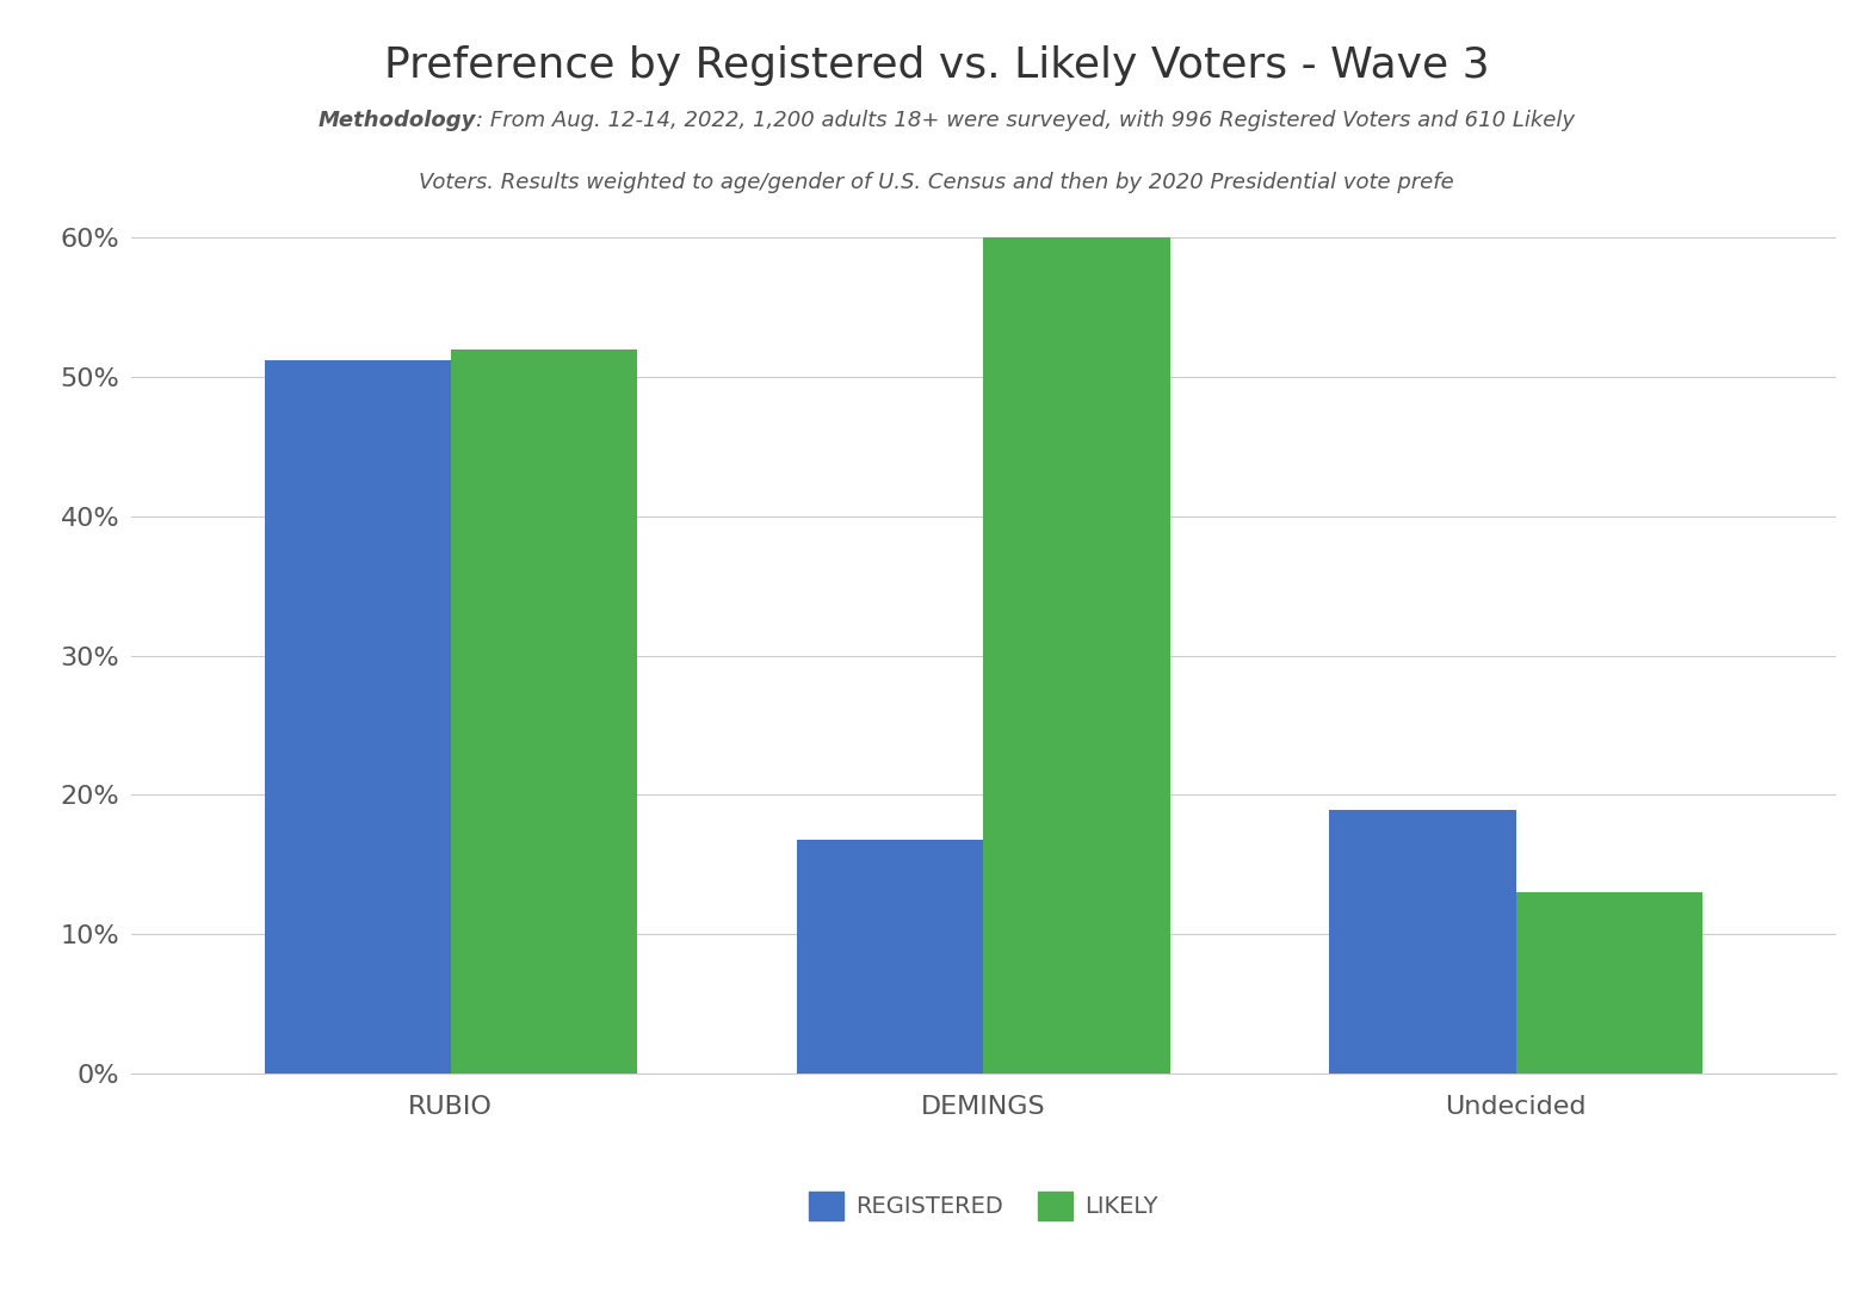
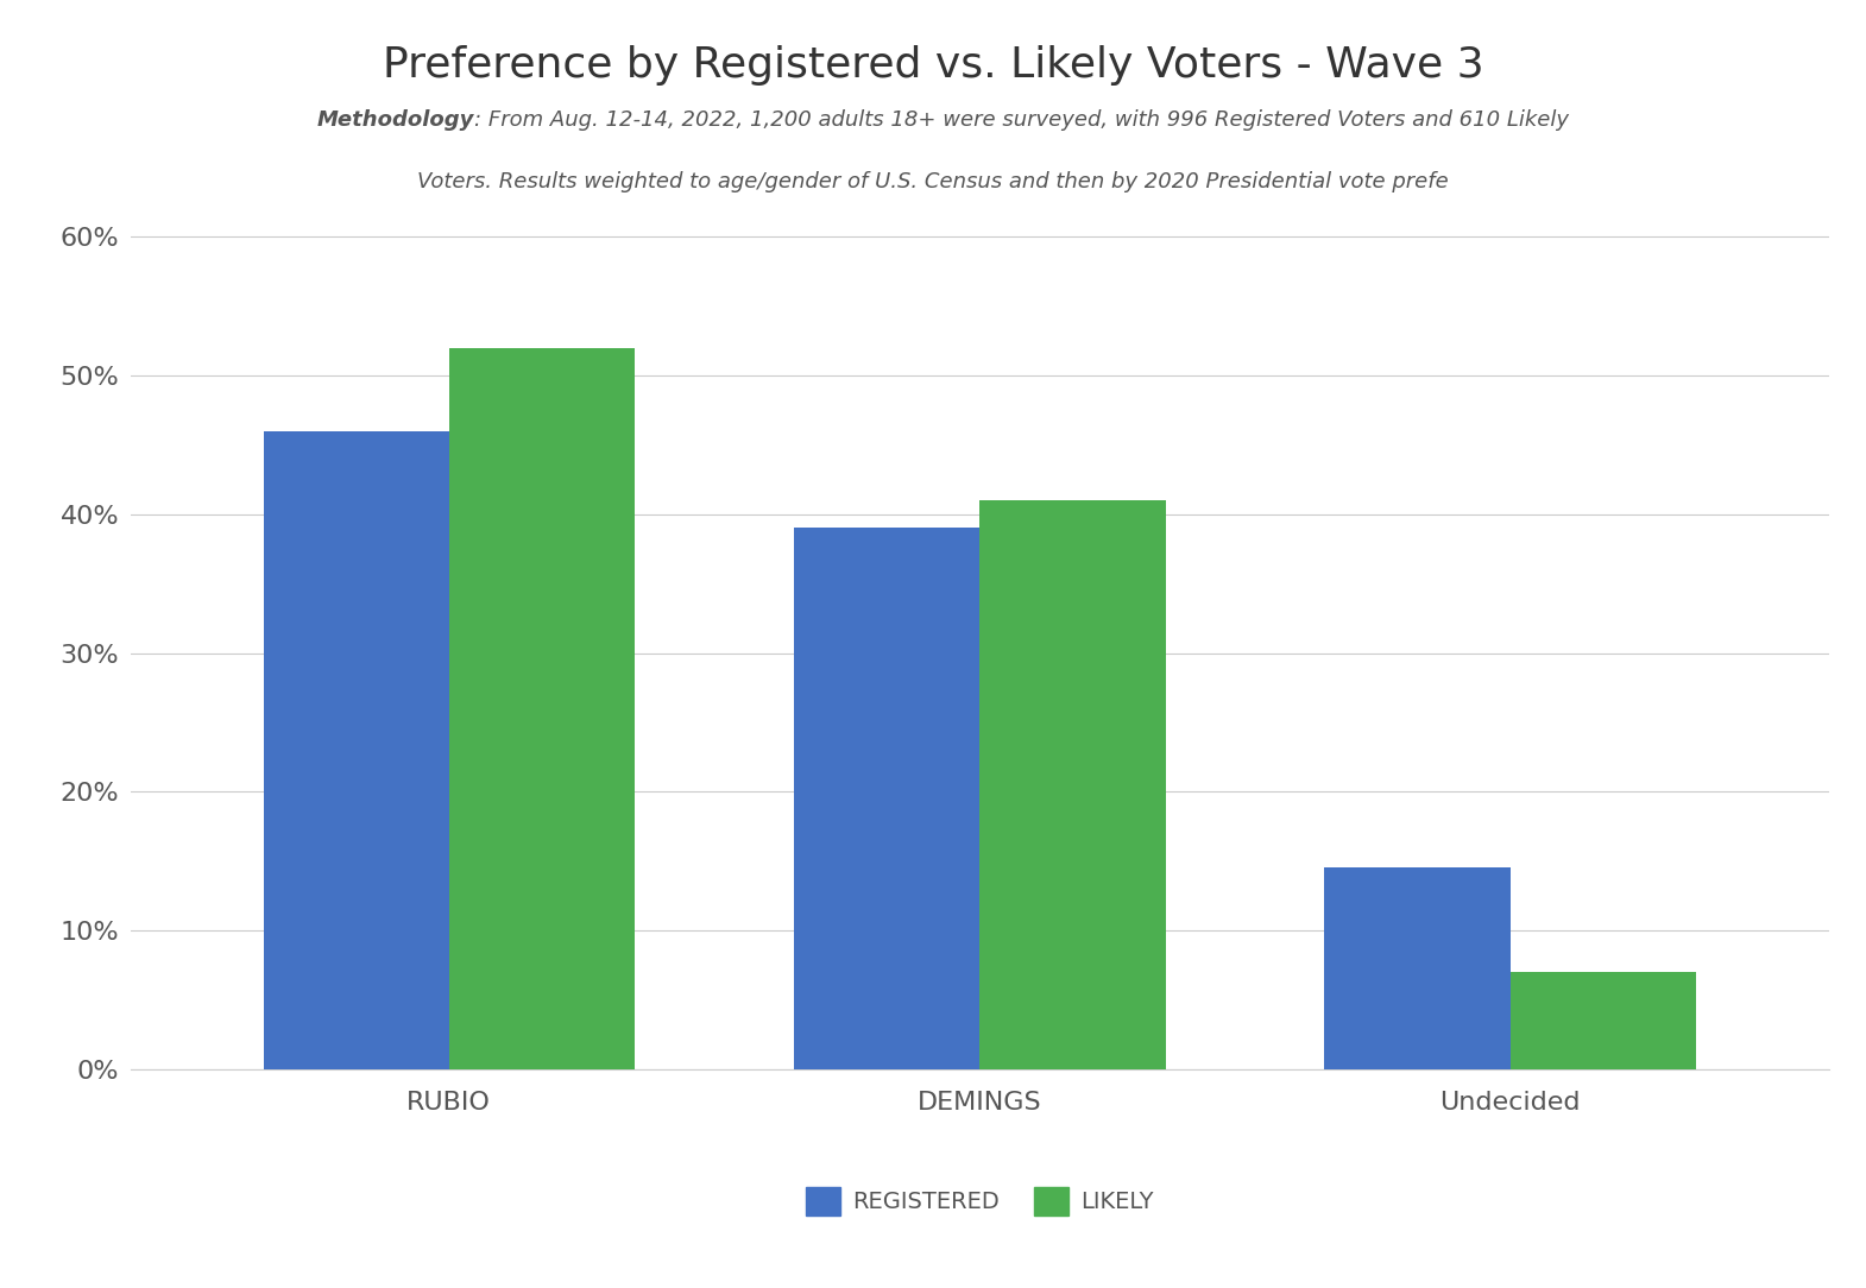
REGISTERED/RUBIO: 51.2% -> 46.0%
REGISTERED/DEMINGS: 16.8% -> 39.0%
LIKELY/DEMINGS: 60% -> 41%
REGISTERED/Undecided: 18.9% -> 14.5%
LIKELY/Undecided: 13% -> 7%
